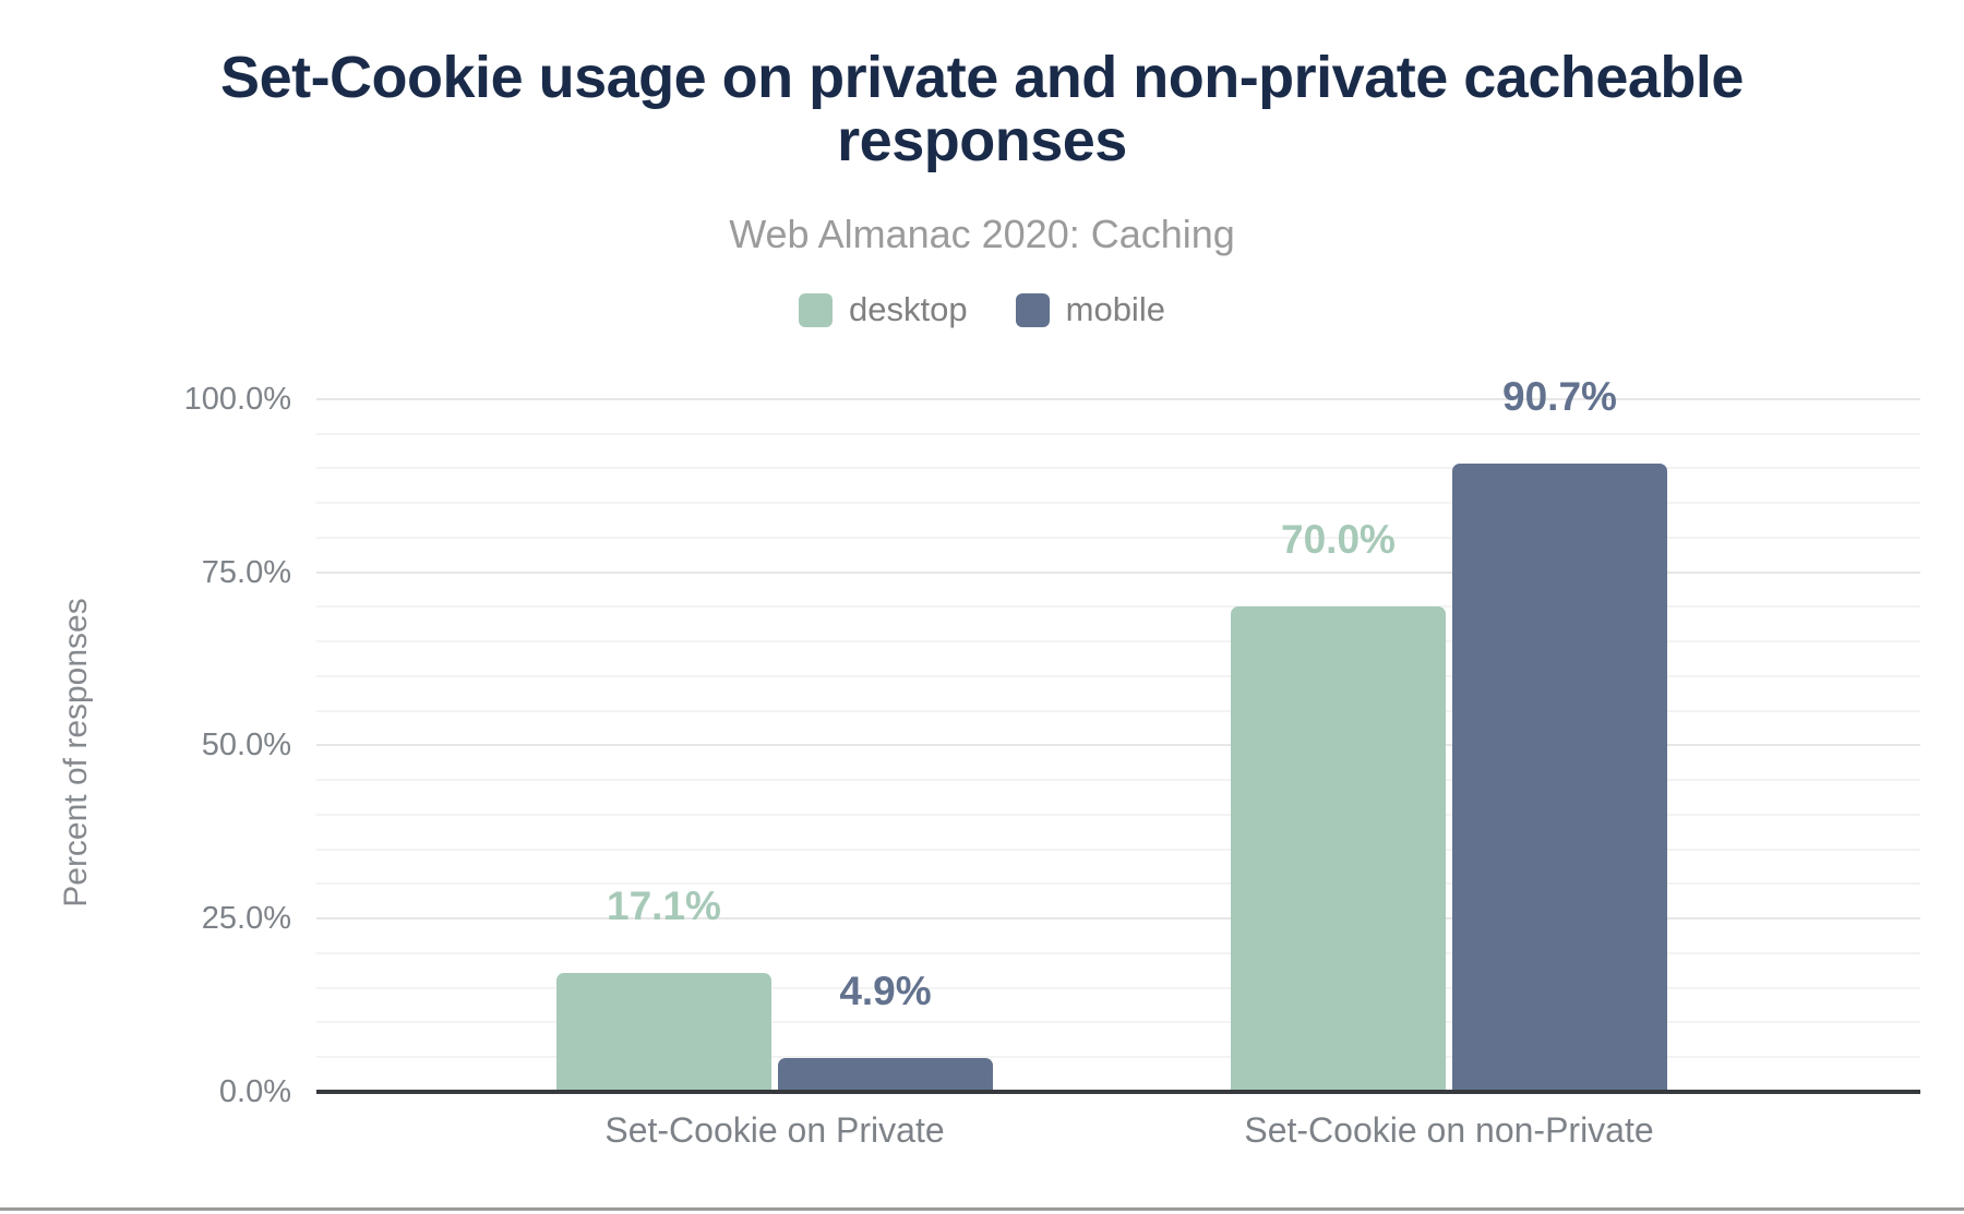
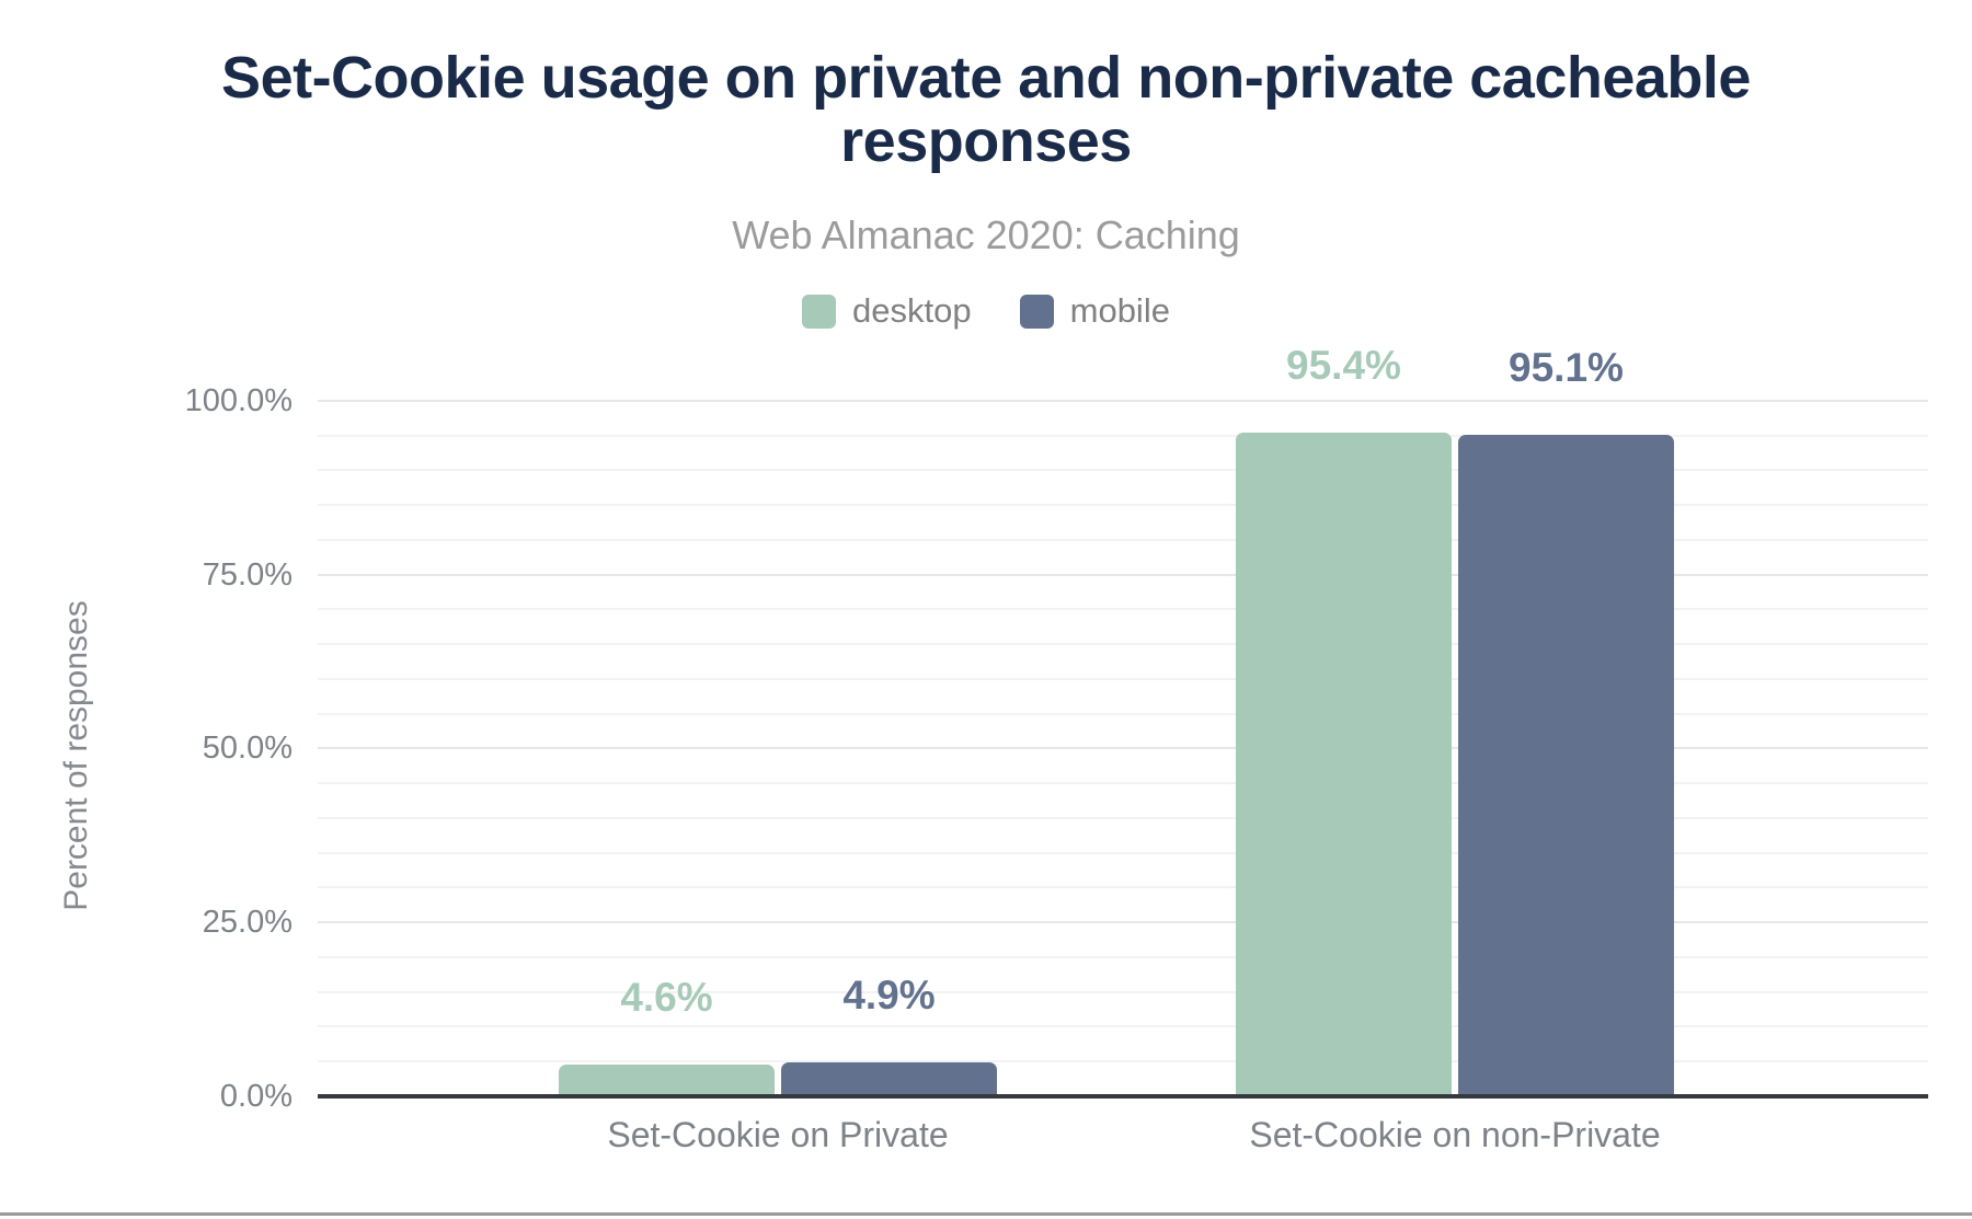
desktop/Set-Cookie on Private: 17.1% -> 4.6%
desktop/Set-Cookie on non-Private: 70.0% -> 95.4%
mobile/Set-Cookie on non-Private: 90.7% -> 95.1%
